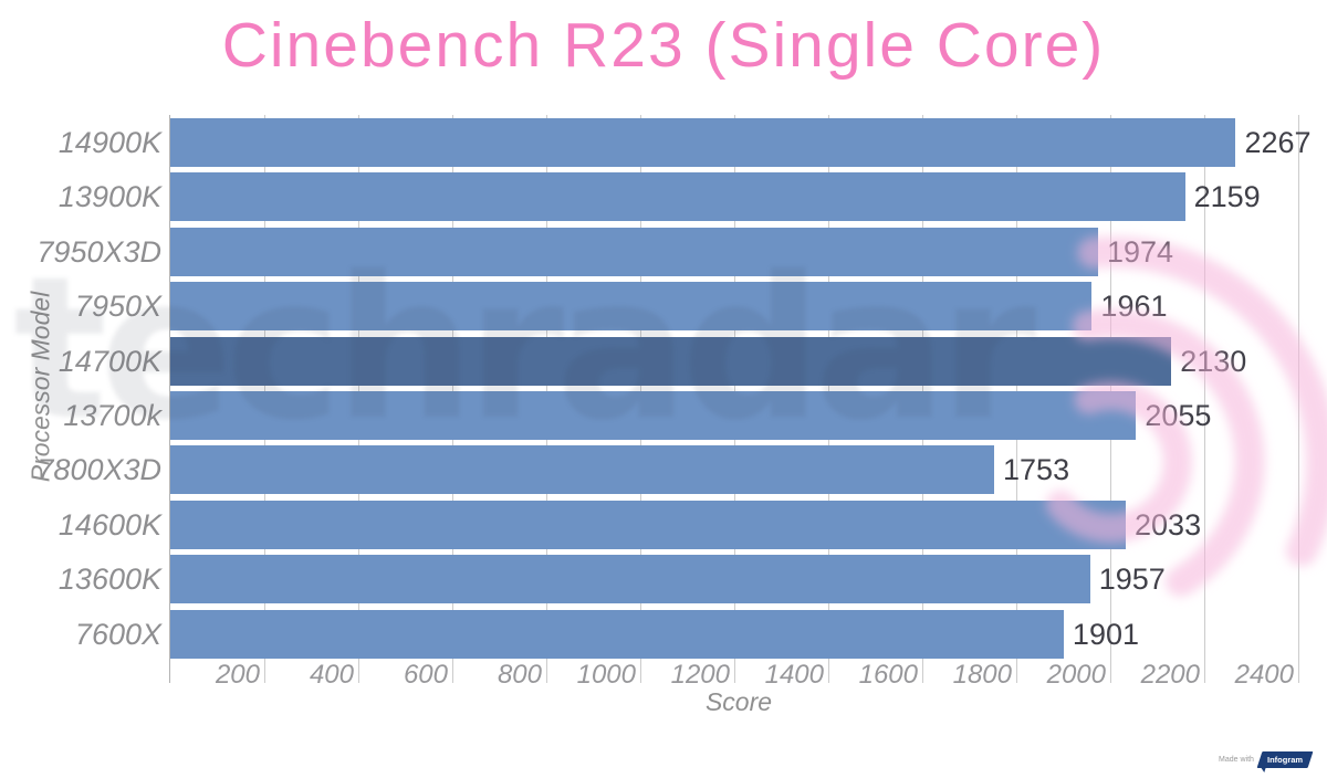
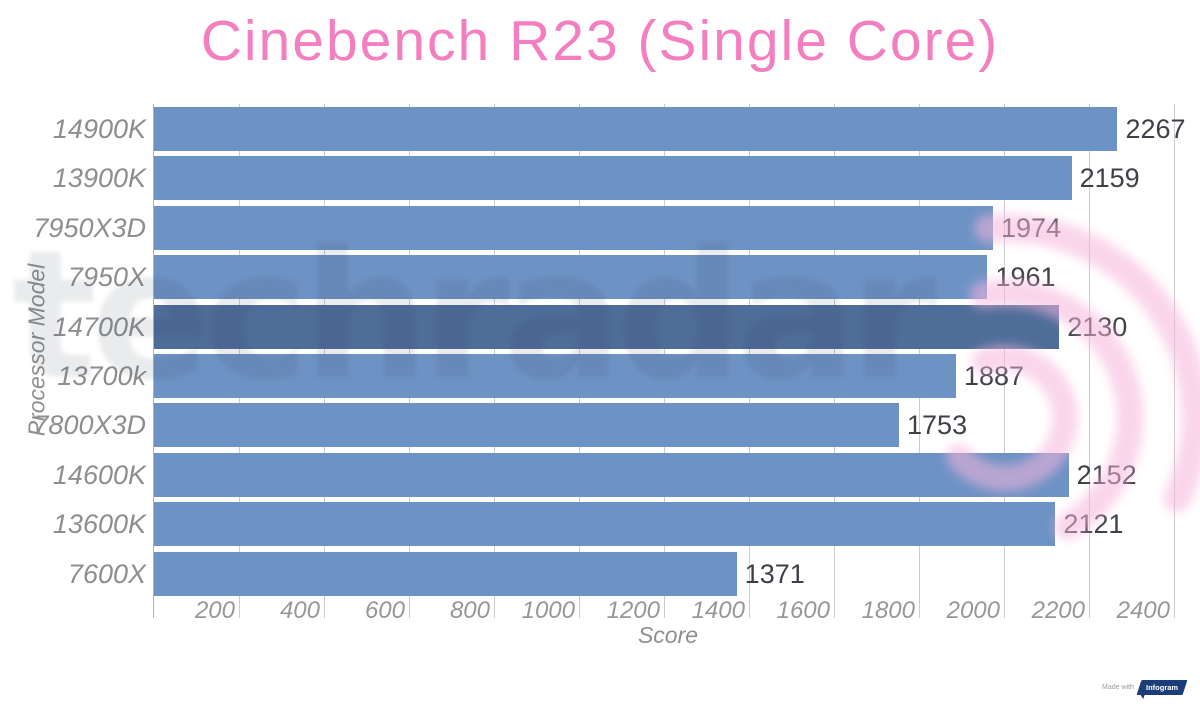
13700k: 2055 -> 1887
14600K: 2033 -> 2152
13600K: 1957 -> 2121
7600X: 1901 -> 1371
